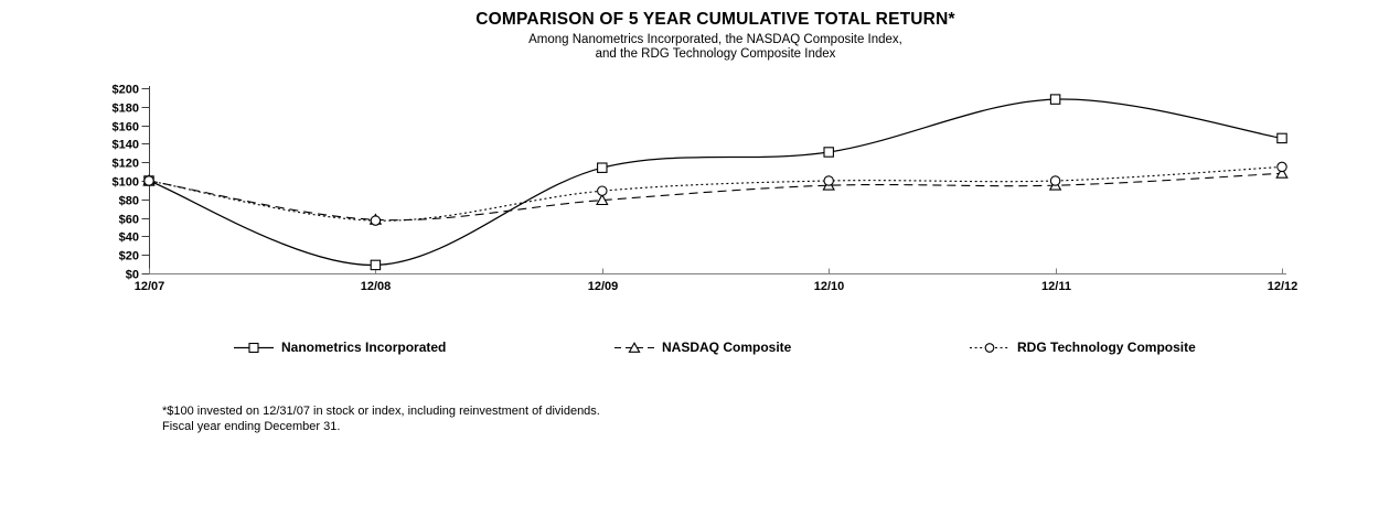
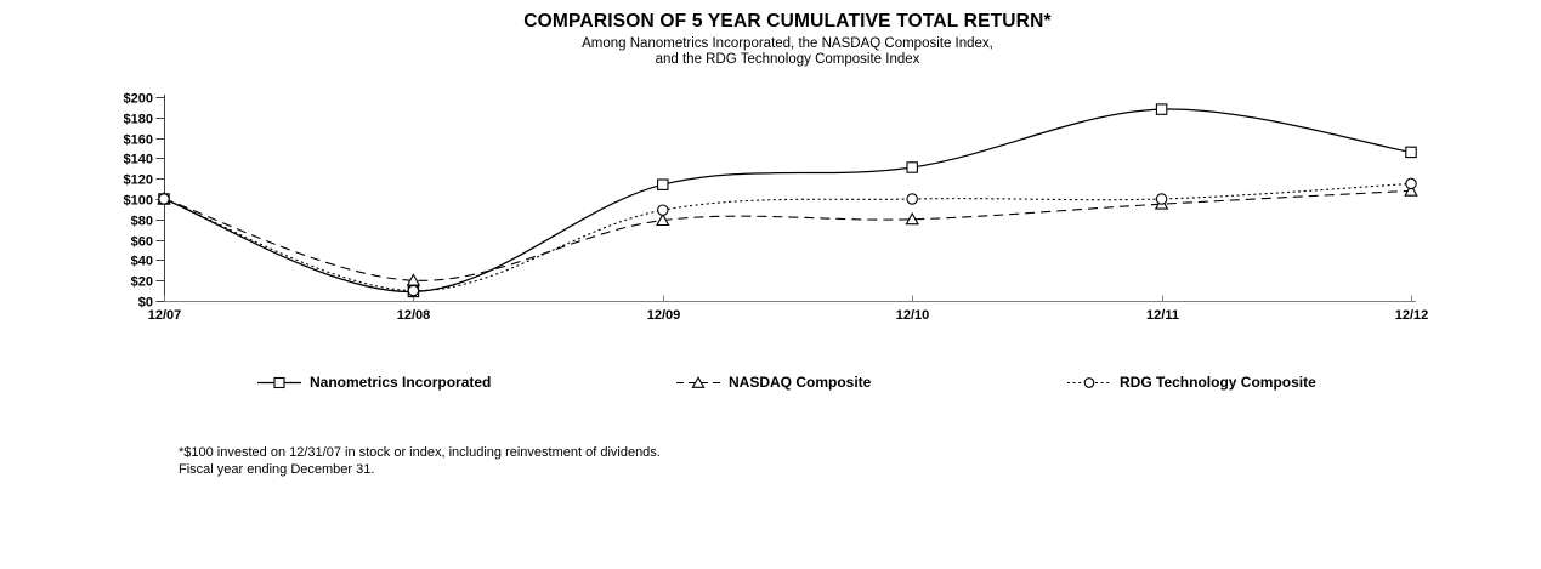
NASDAQ Composite/12/08: $60 -> $20
RDG Technology Composite/12/08: $60 -> $10
NASDAQ Composite/12/10: $100 -> $80
